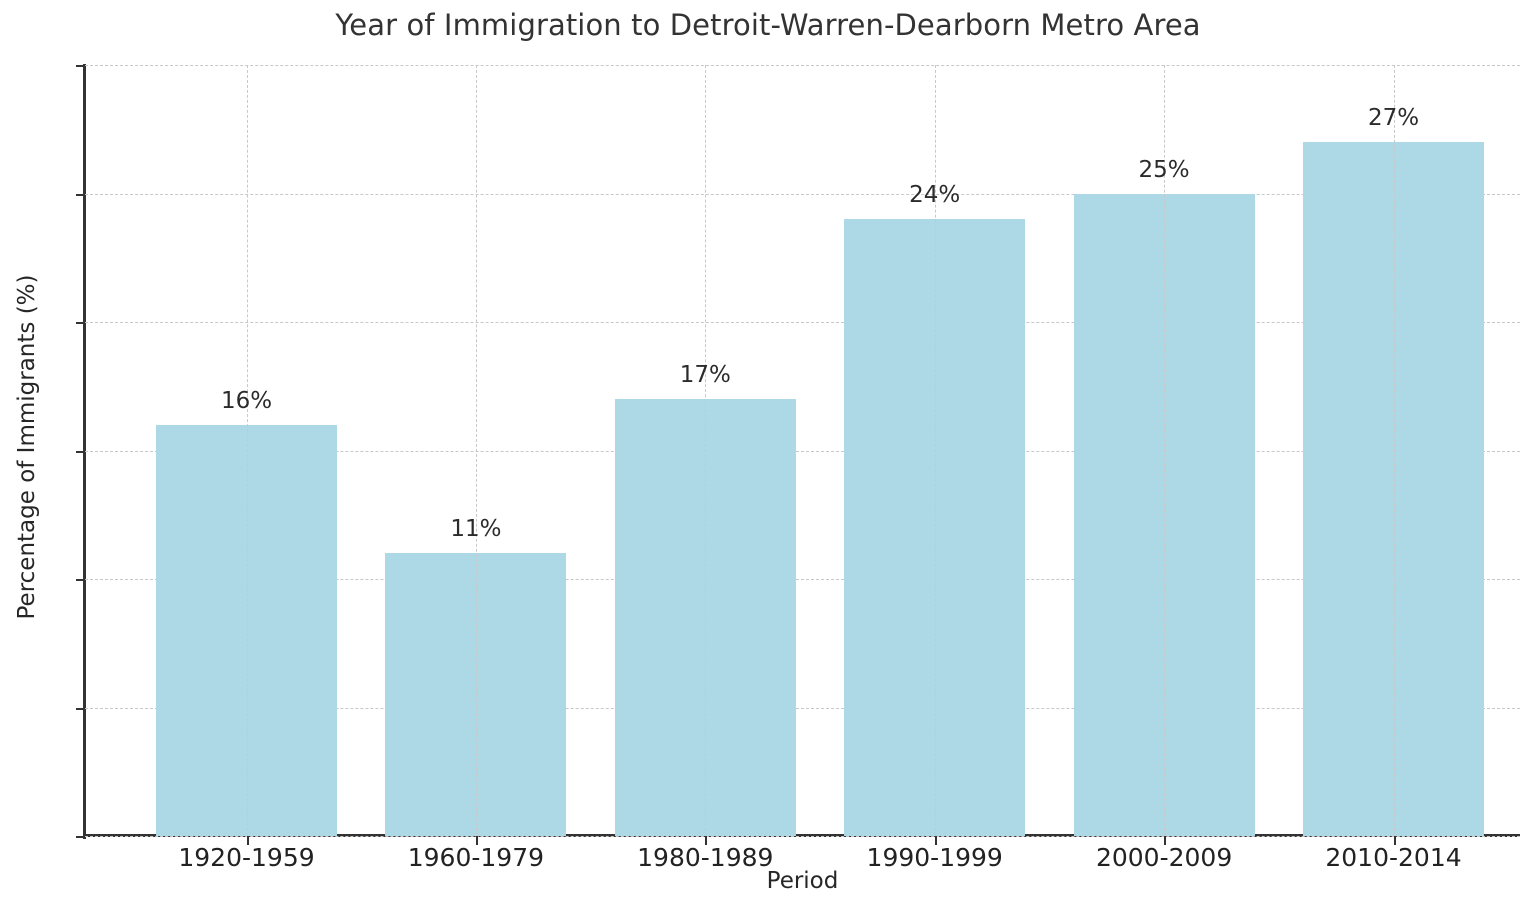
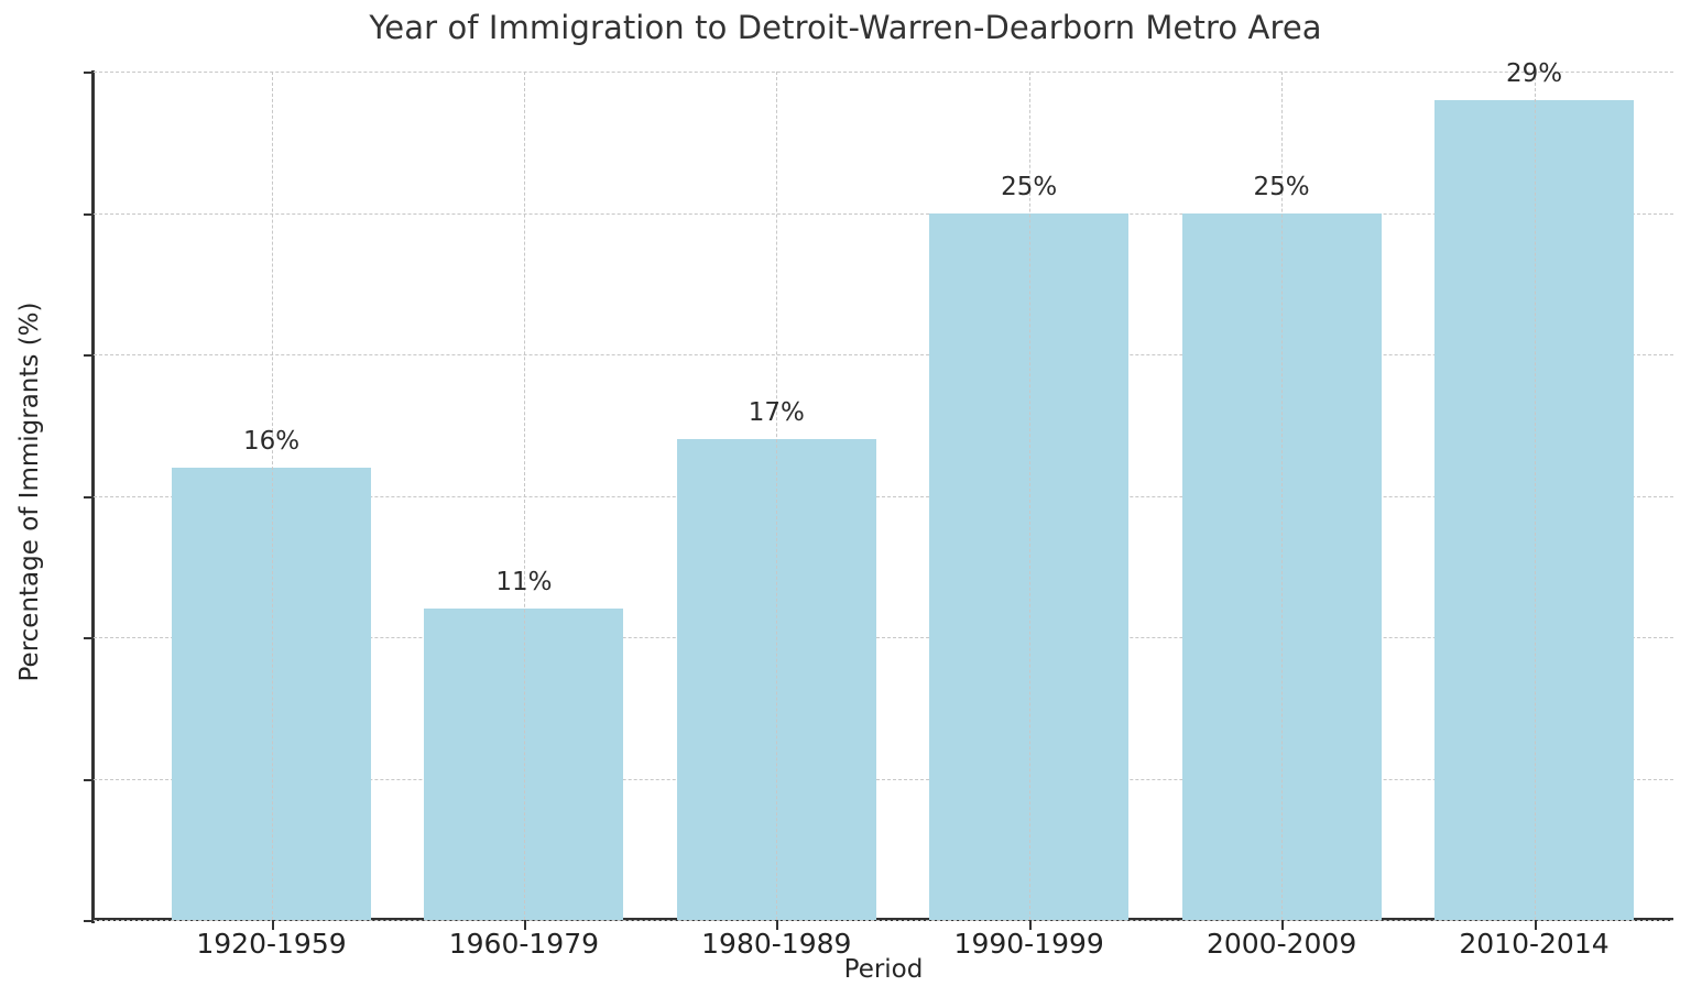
1990-1999: 24% -> 25%
2010-2014: 27% -> 29%
